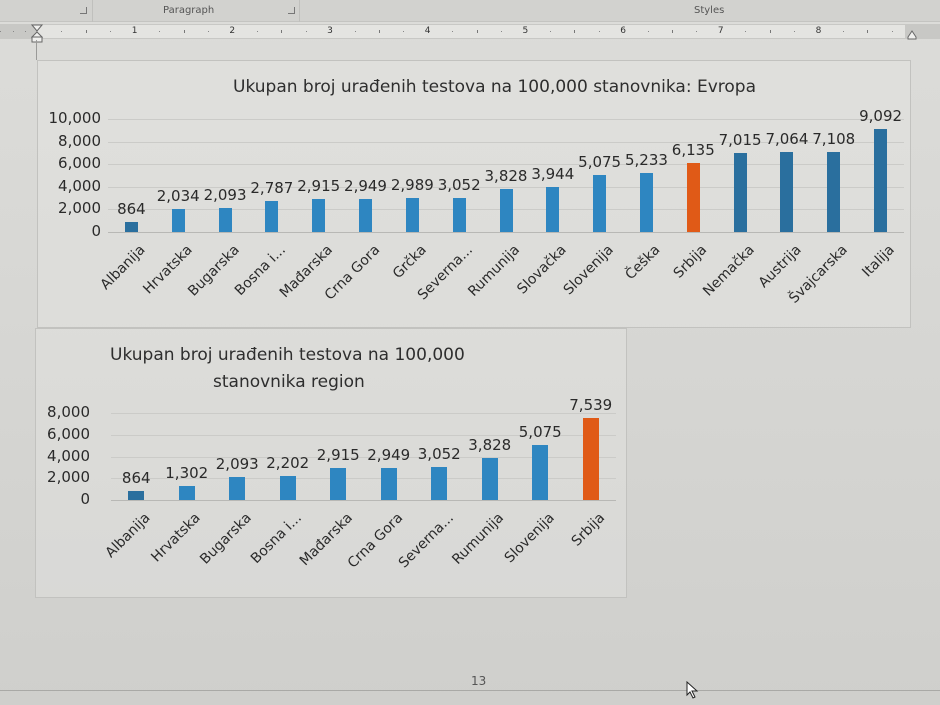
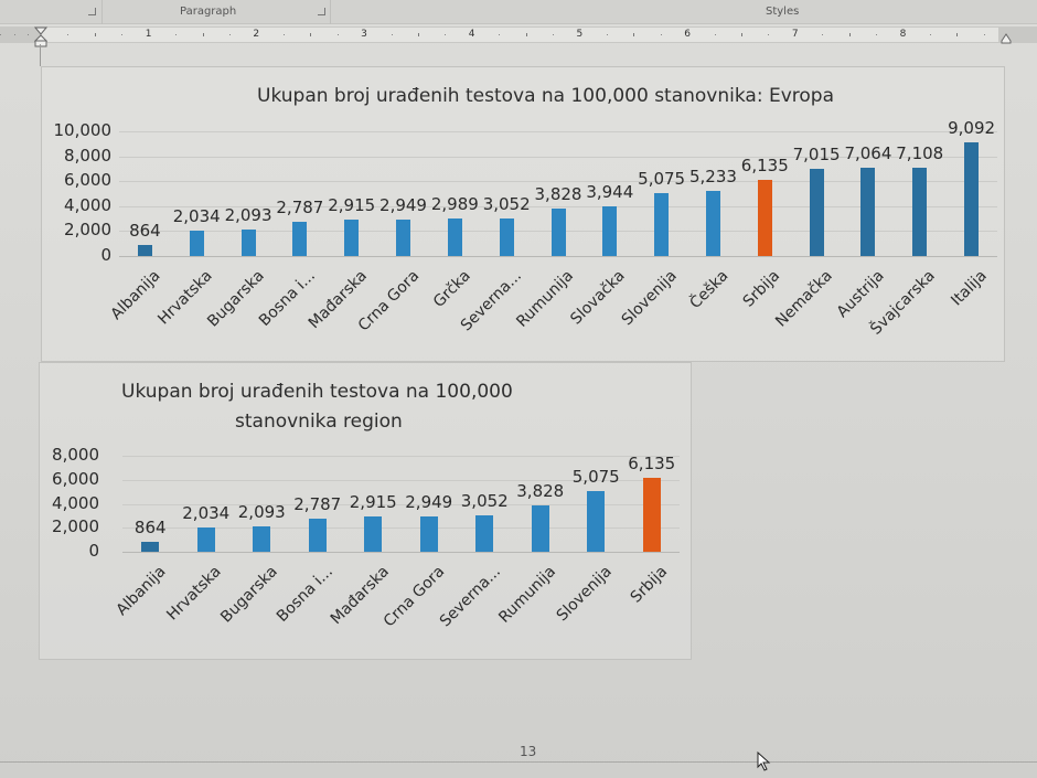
Ukupan broj urađenih testova na 100,000 stanovnika region/Hrvatska: 1,302 -> 2,034
Ukupan broj urađenih testova na 100,000 stanovnika region/Bosna i...: 2,202 -> 2,787
Ukupan broj urađenih testova na 100,000 stanovnika region/Srbija: 7,539 -> 6,135
